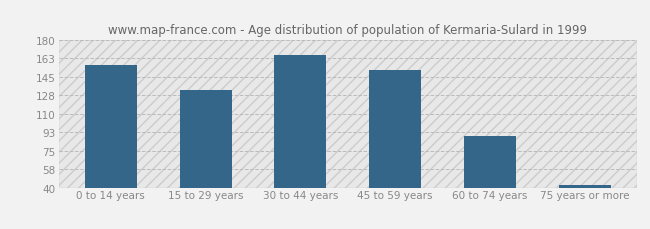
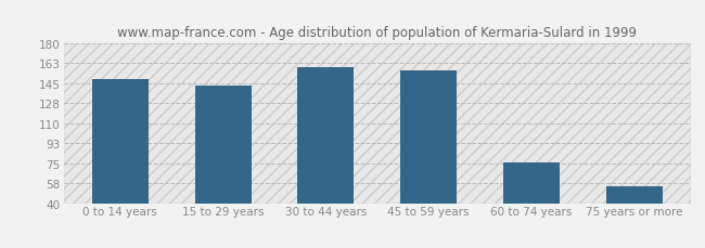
0 to 14 years: 157 -> 149
15 to 29 years: 133 -> 143
30 to 44 years: 166 -> 159
45 to 59 years: 152 -> 157
60 to 74 years: 89 -> 76
75 years or more: 42 -> 55
